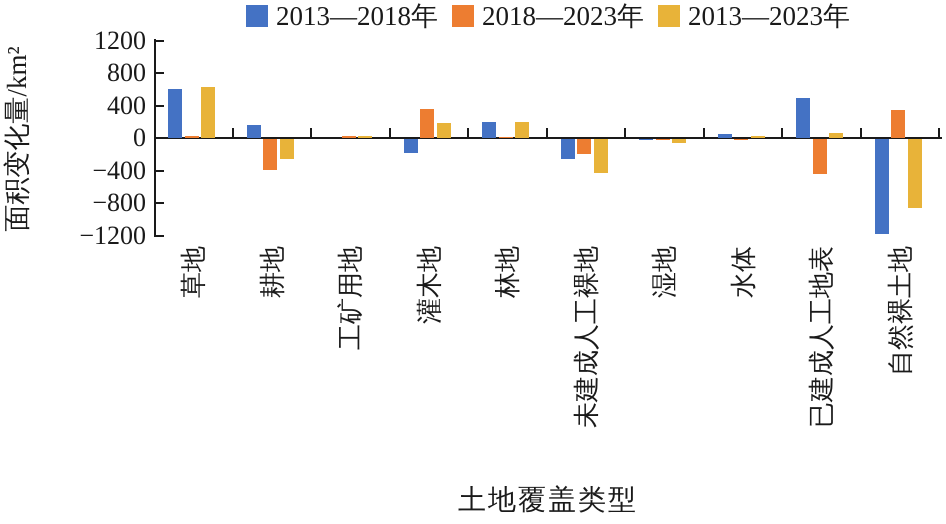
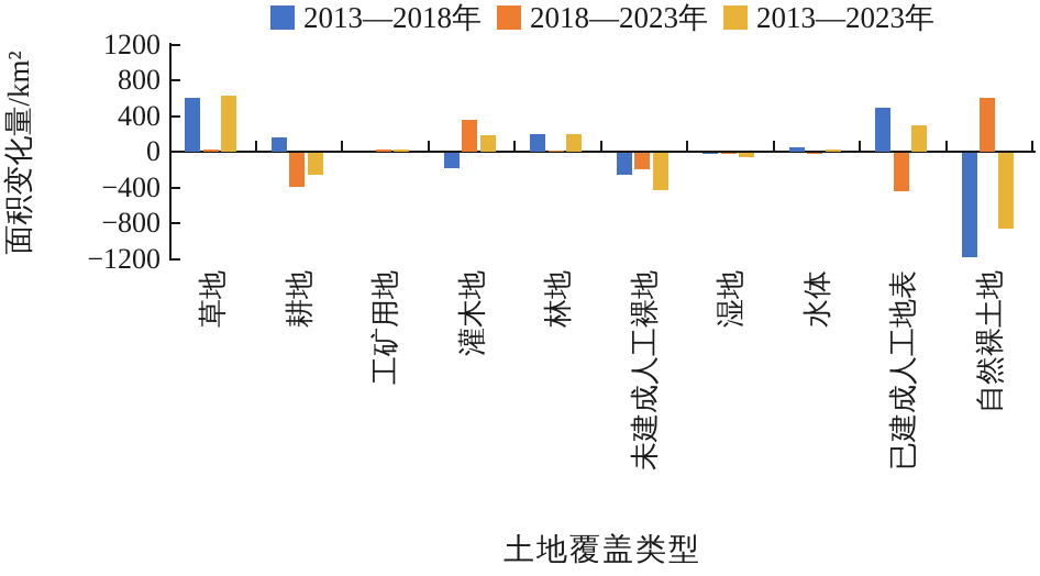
2013—2023年/已建成人工地表: 100 -> 300
2018—2023年/自然裸土地: 400 -> 600
